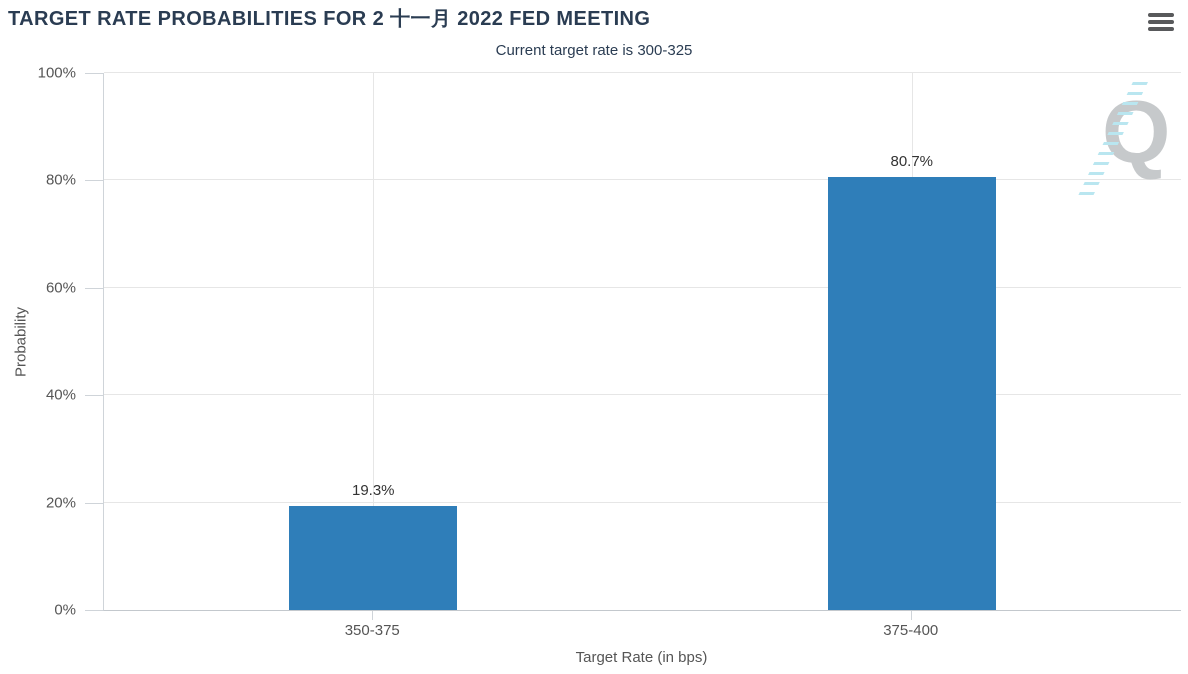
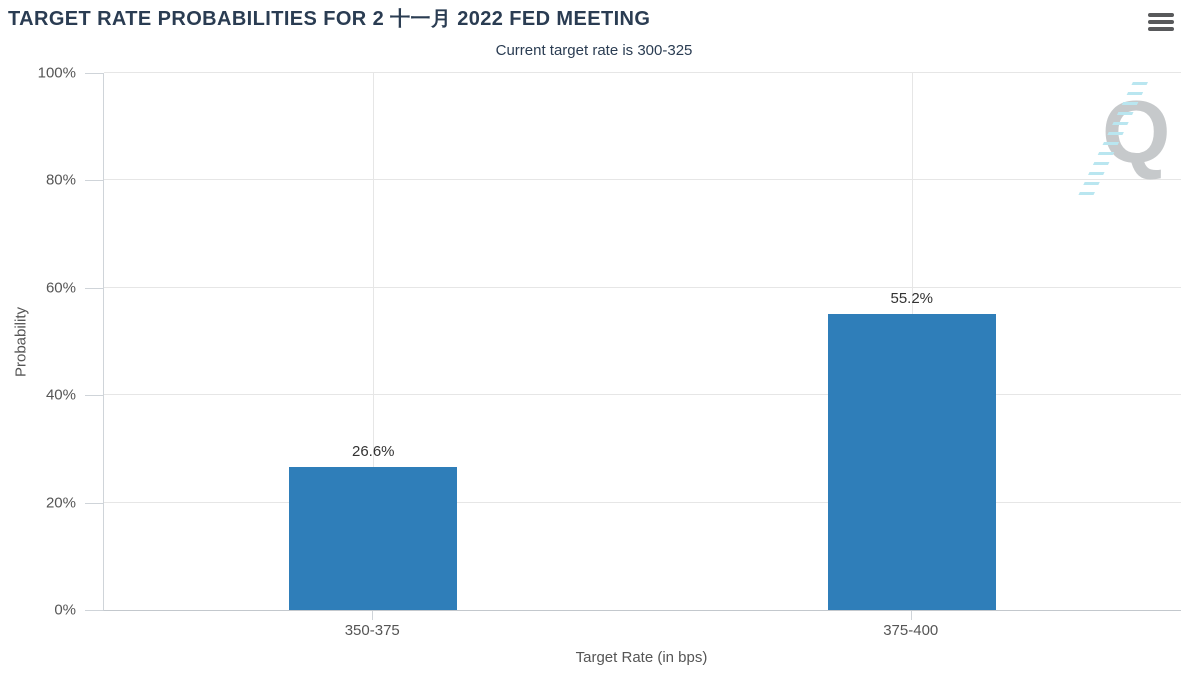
350-375: 19.3% -> 26.6%
375-400: 80.7% -> 55.2%
